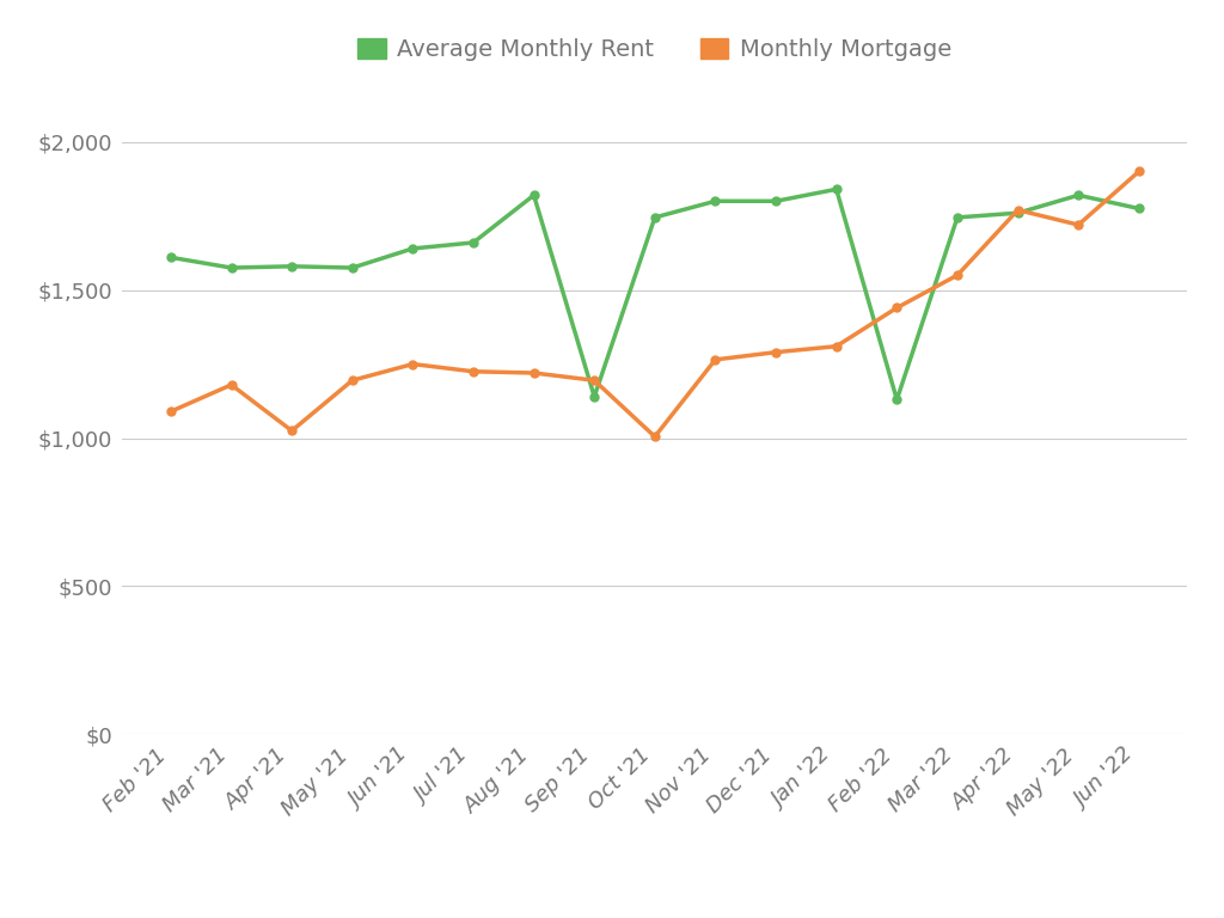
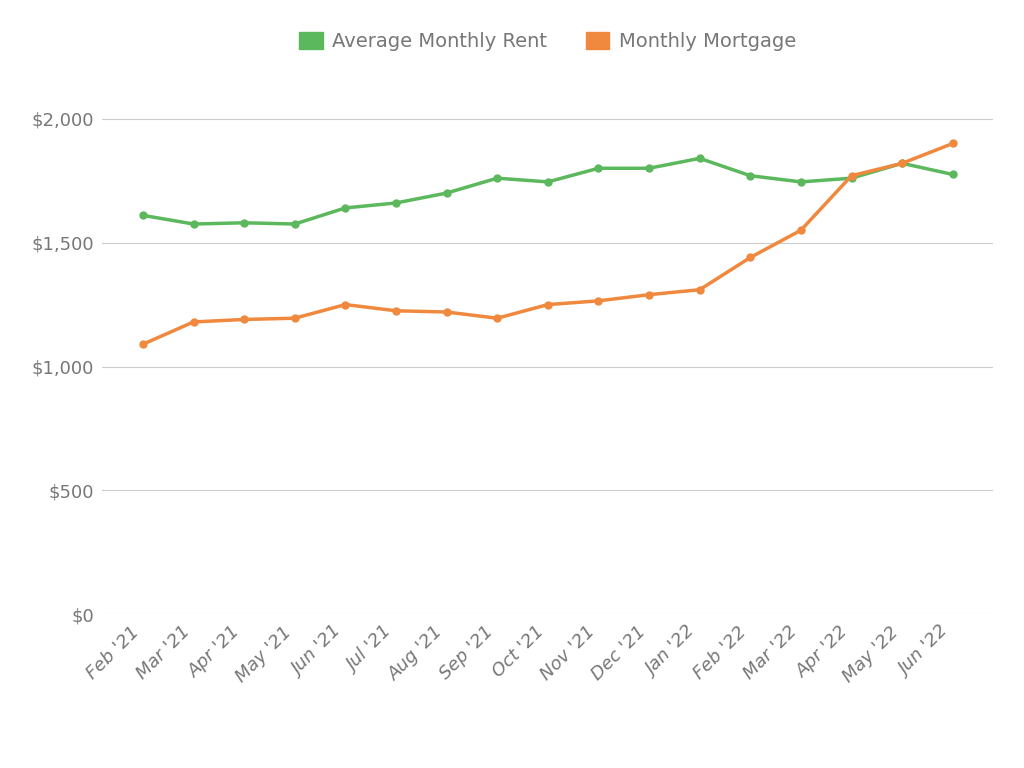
Monthly Mortgage/Apr '21: $1,025 -> $1,190
Average Monthly Rent/Aug '21: $1,820 -> $1,700
Average Monthly Rent/Sep '21: $1,140 -> $1,760
Monthly Mortgage/Oct '21: $1,005 -> $1,250
Average Monthly Rent/Feb '22: $1,130 -> $1,770
Monthly Mortgage/May '22: $1,720 -> $1,820
